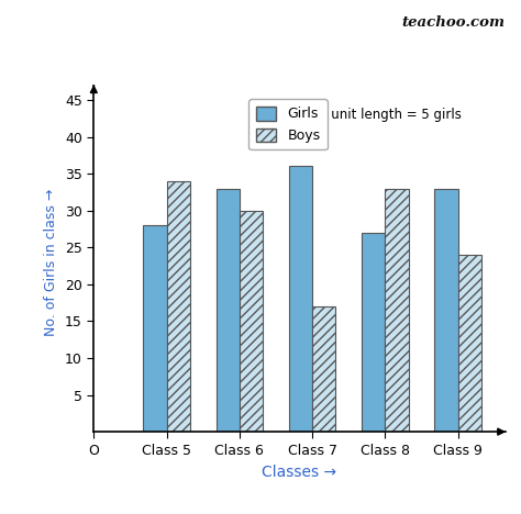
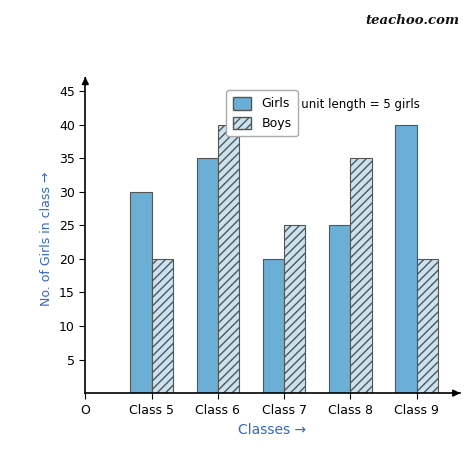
Girls/Class 5: 28 -> 30
Boys/Class 5: 34 -> 20
Girls/Class 6: 33 -> 35
Boys/Class 6: 30 -> 40
Girls/Class 7: 36 -> 20
Boys/Class 7: 17 -> 25
Girls/Class 8: 27 -> 25
Boys/Class 8: 33 -> 35
Girls/Class 9: 33 -> 40
Boys/Class 9: 24 -> 20
